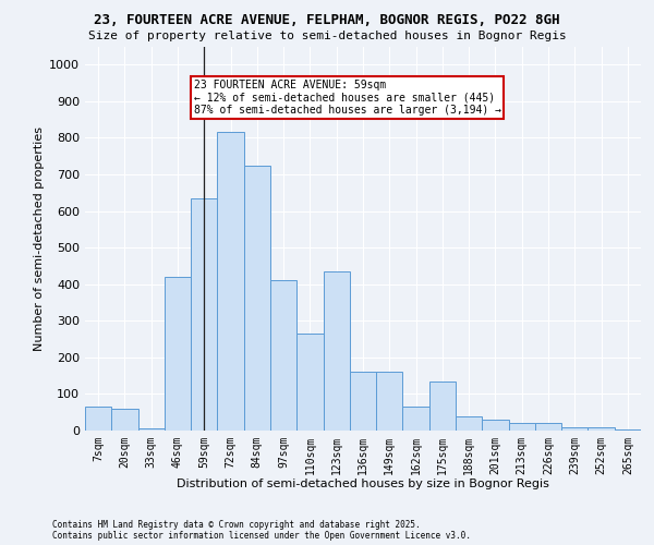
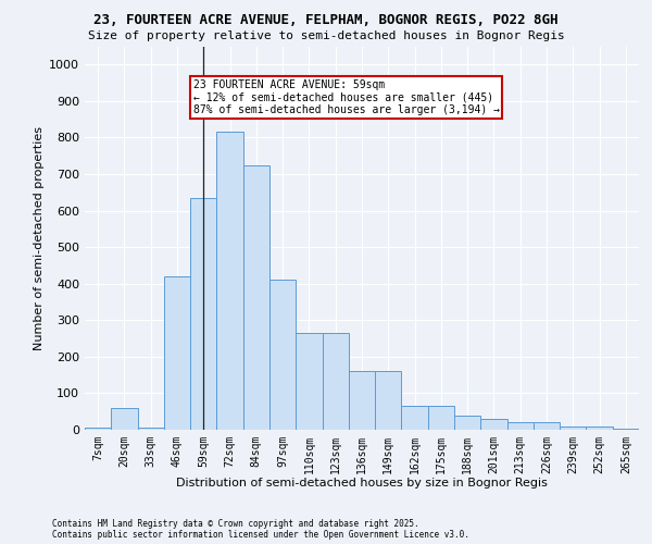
7sqm: 65 -> 5
123sqm: 435 -> 265
175sqm: 135 -> 65
